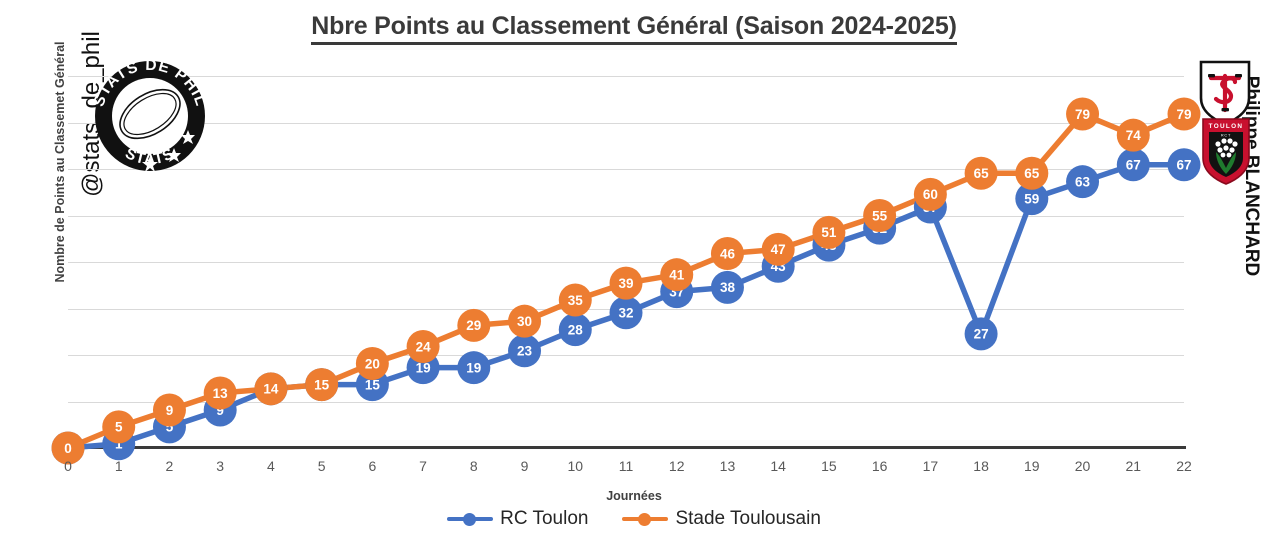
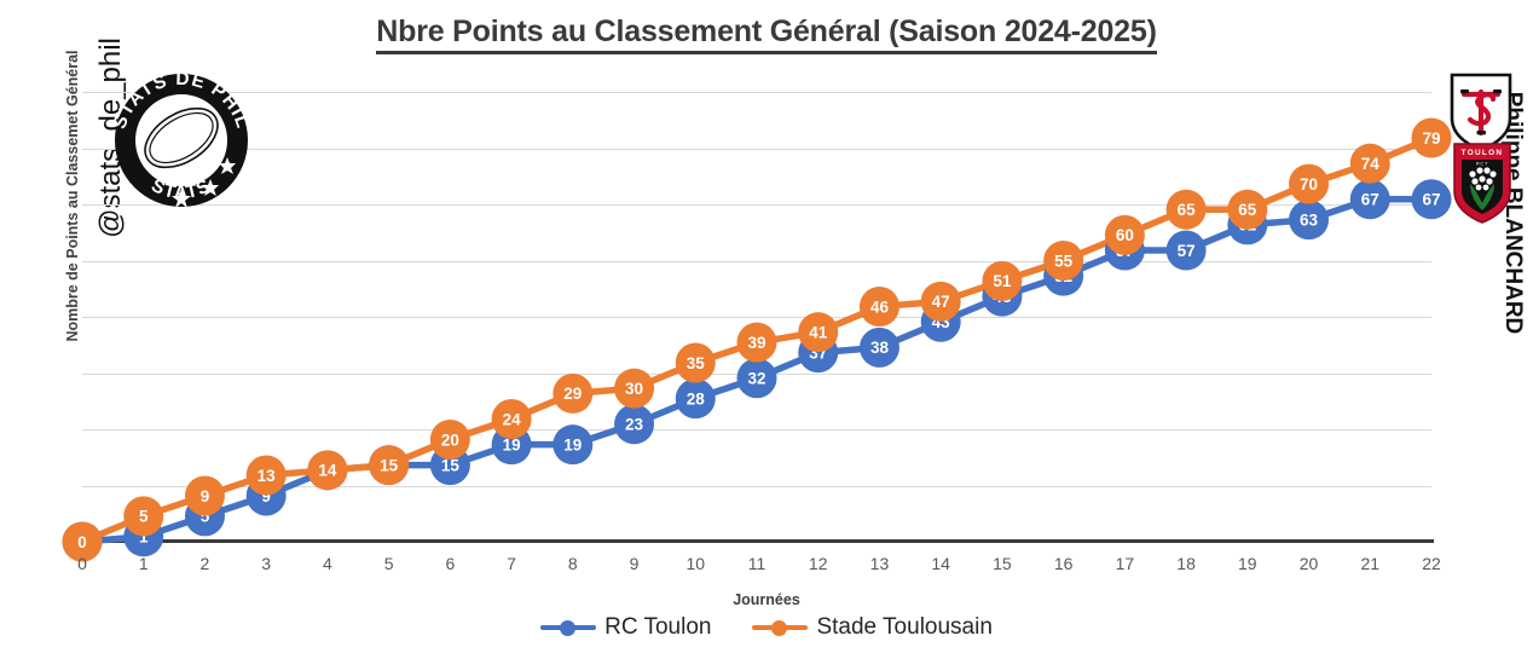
RC Toulon/18: 27 -> 57
RC Toulon/19: 59 -> 62
Stade Toulousain/20: 79 -> 70
